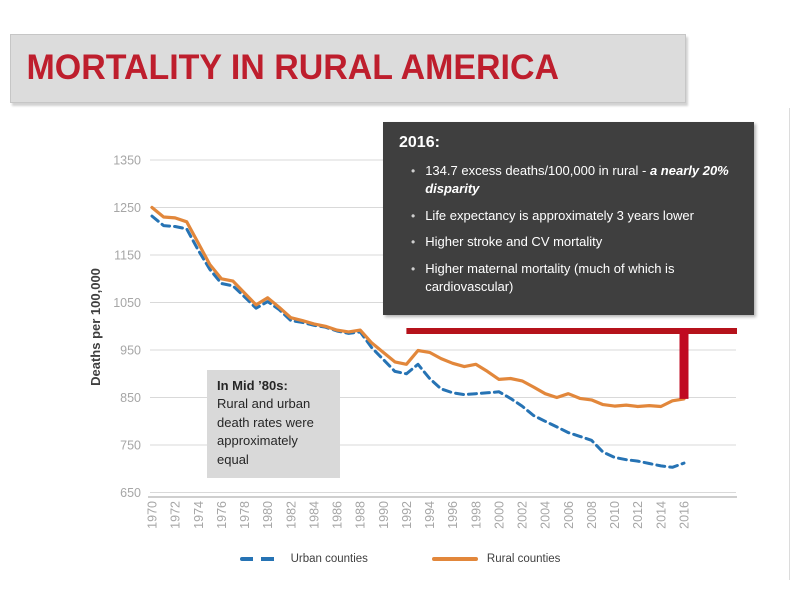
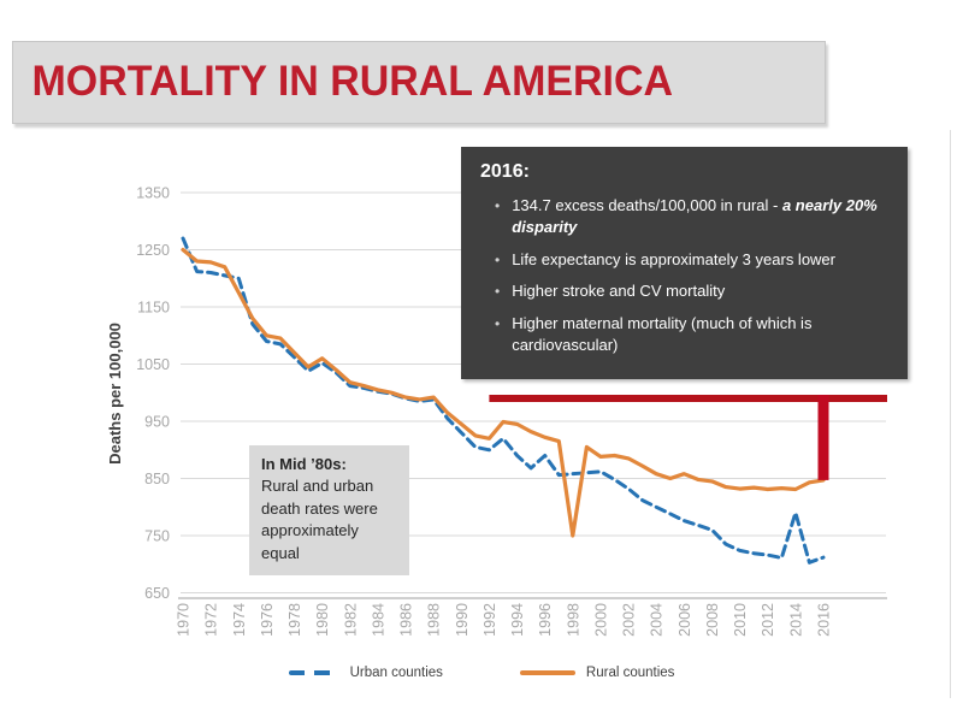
Urban counties/1970: 1230 -> 1270
Urban counties/1974: 1160 -> 1200
Urban counties/1996: 860 -> 890
Rural counties/1998: 920 -> 750
Urban counties/2014: 710 -> 790
